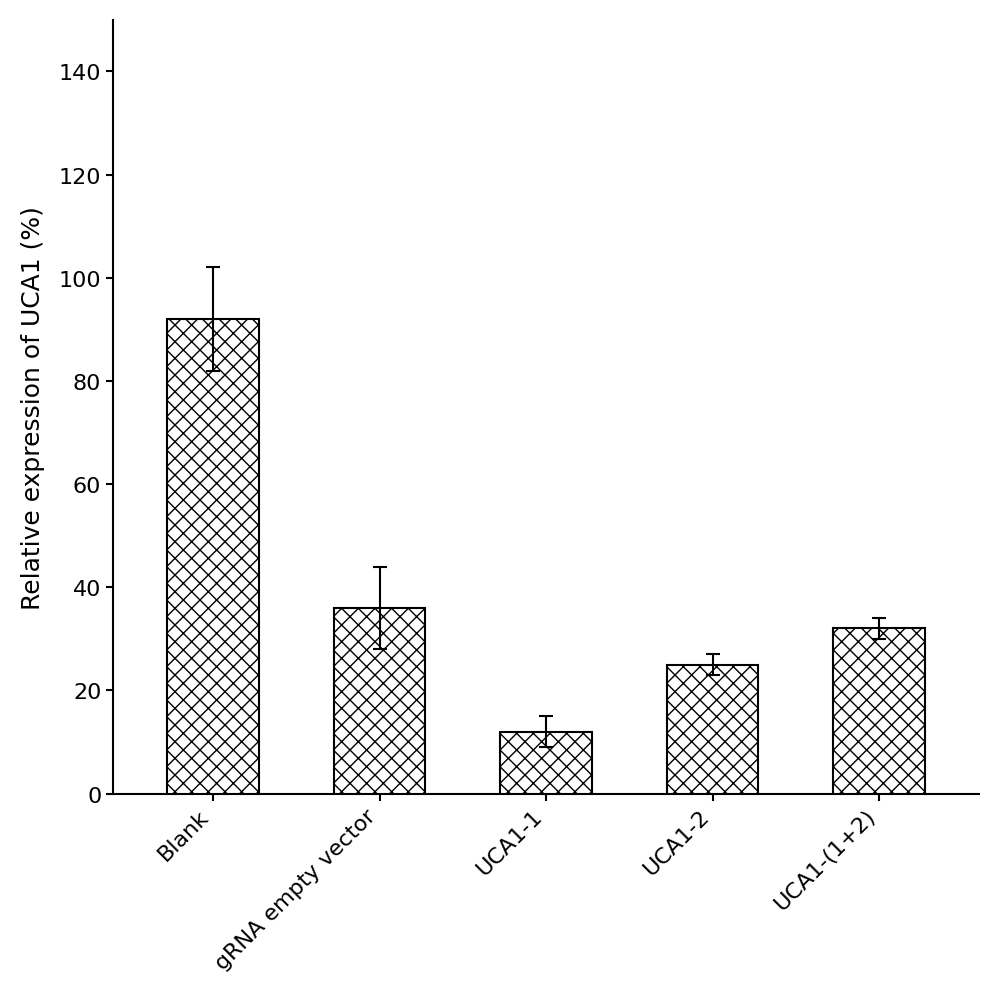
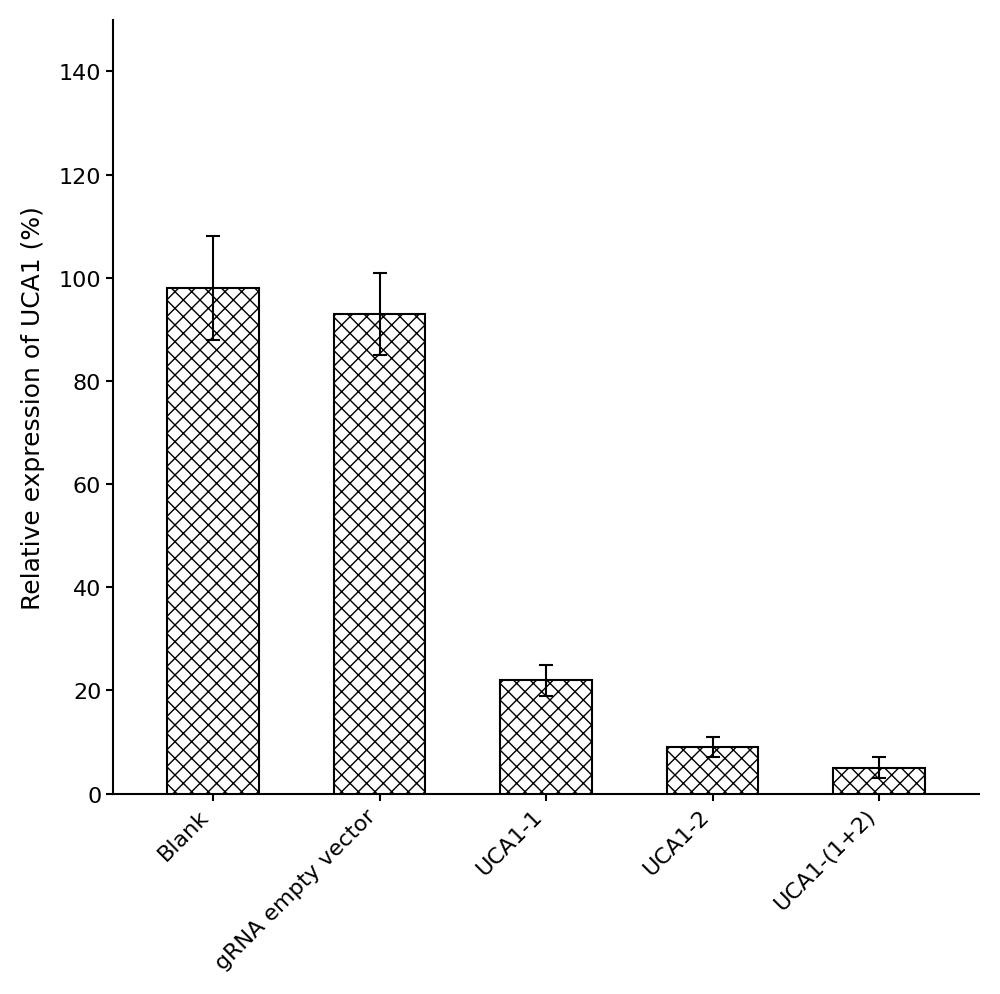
Blank: 92 -> 98
gRNA empty vector: 36 -> 93
UCA1-1: 12 -> 22
UCA1-2: 25 -> 9
UCA1-(1+2): 32 -> 5
